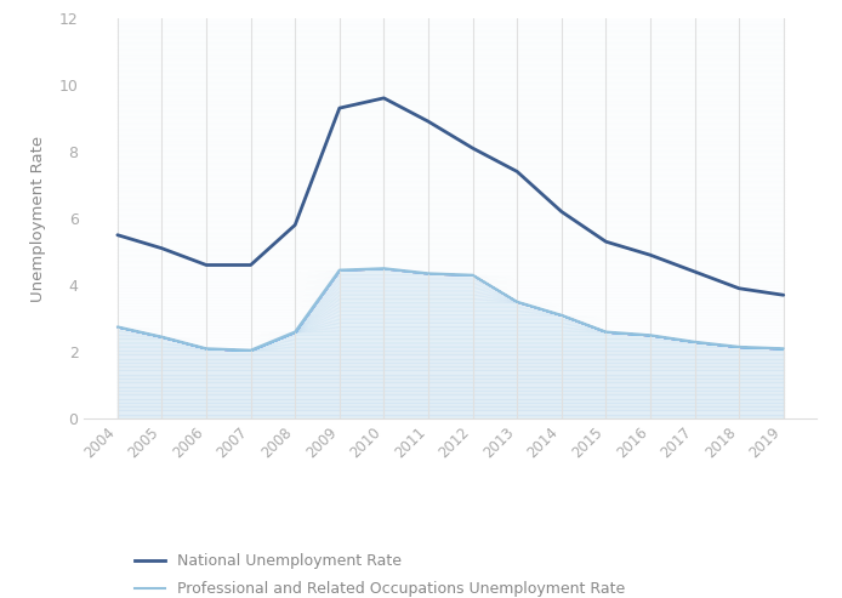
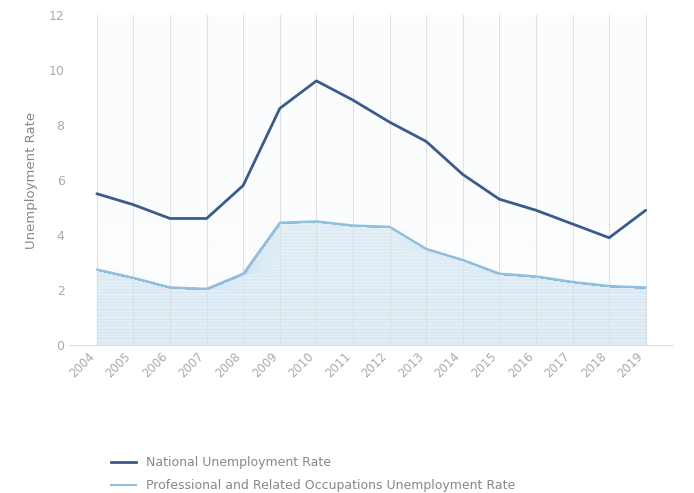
National Unemployment Rate/2009: 9.3 -> 8.6
National Unemployment Rate/2019: 3.7 -> 4.9
